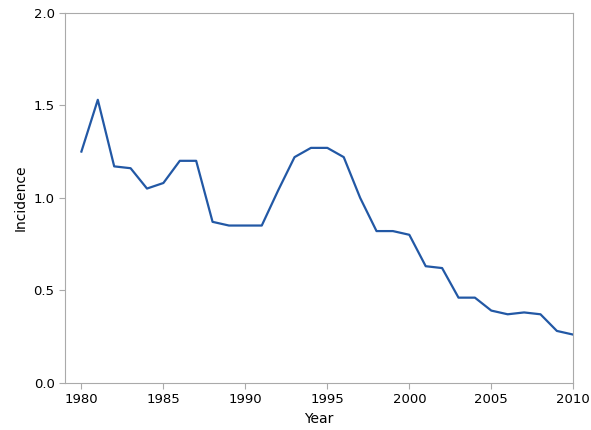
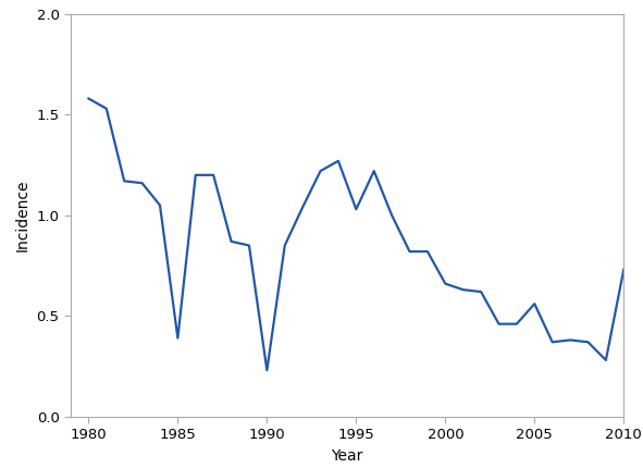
1980: 1.25 -> 1.58
1985: 1.08 -> 0.39
1990: 0.85 -> 0.23
1995: 1.27 -> 1.03
2000: 0.80 -> 0.66
2005: 0.39 -> 0.56
2010: 0.26 -> 0.73
